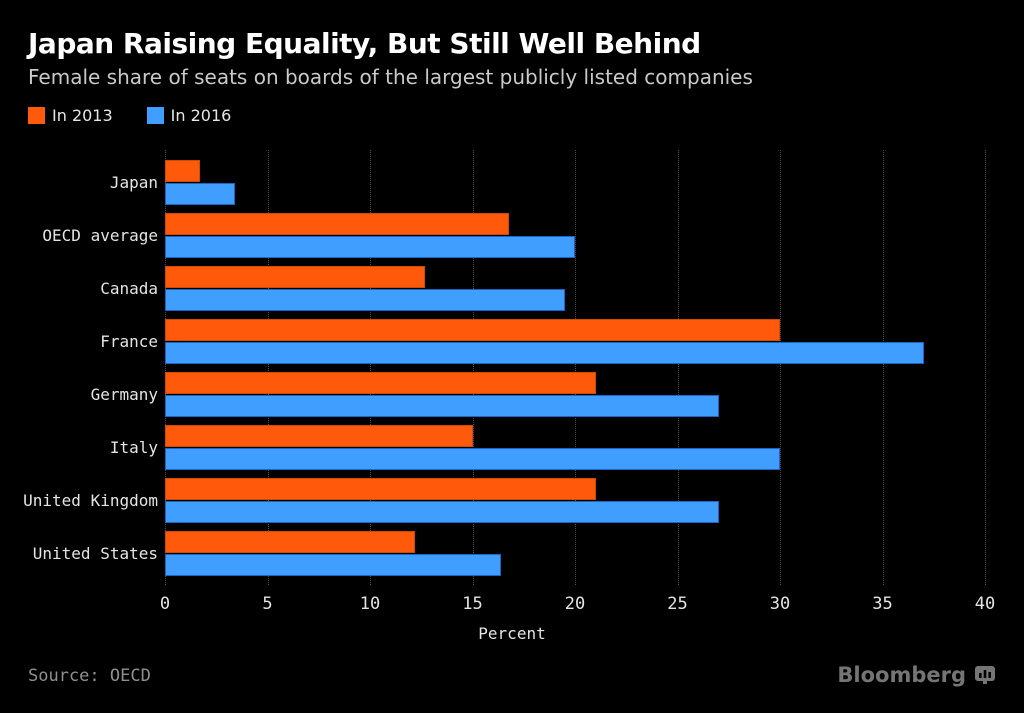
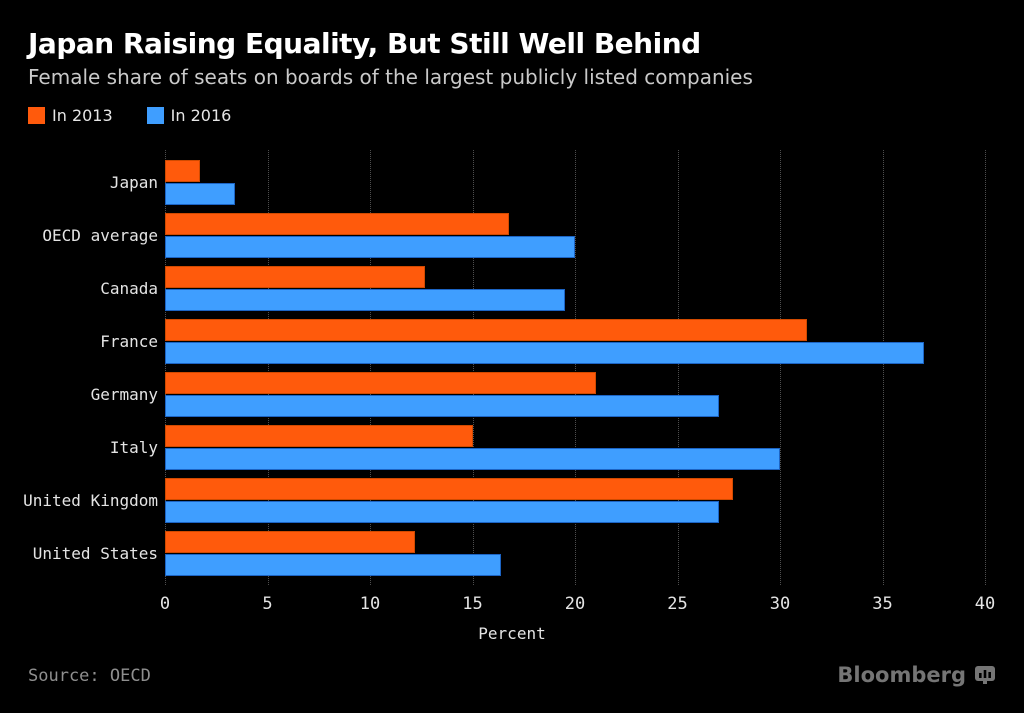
In 2013/France: 30.0 -> 31.3
In 2013/United Kingdom: 21.0 -> 27.7
